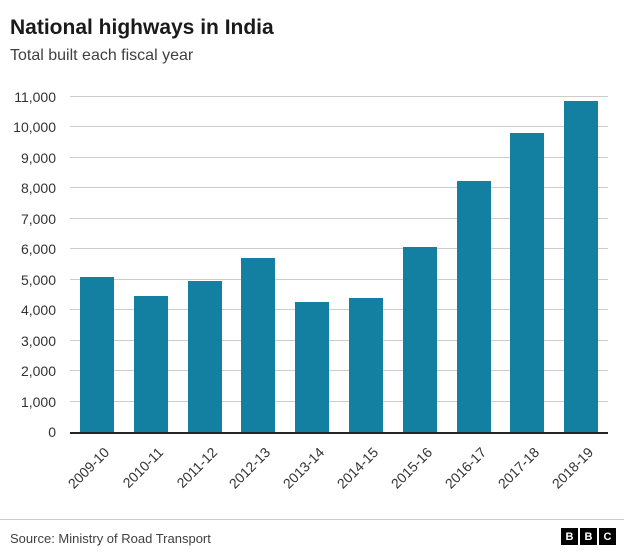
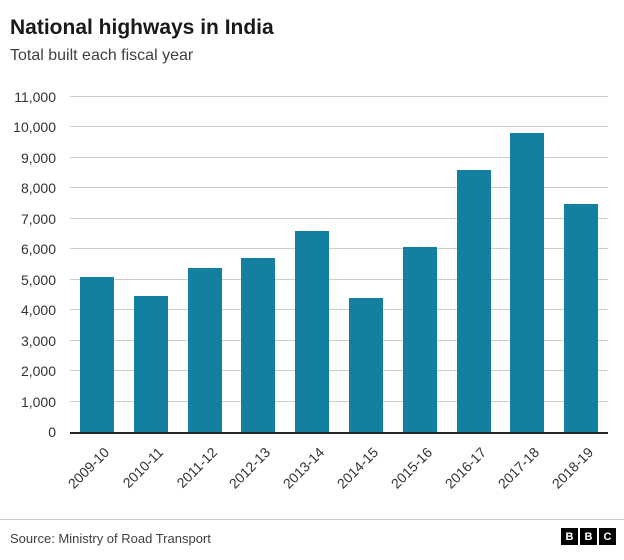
2011-12: 5000 -> 5400
2013-14: 4300 -> 6600
2016-17: 8200 -> 8600
2018-19: 10900 -> 7500
